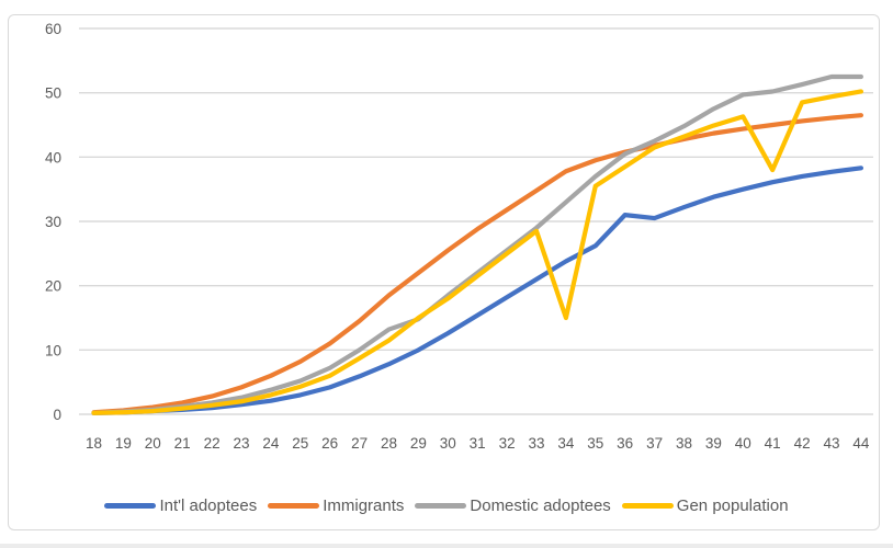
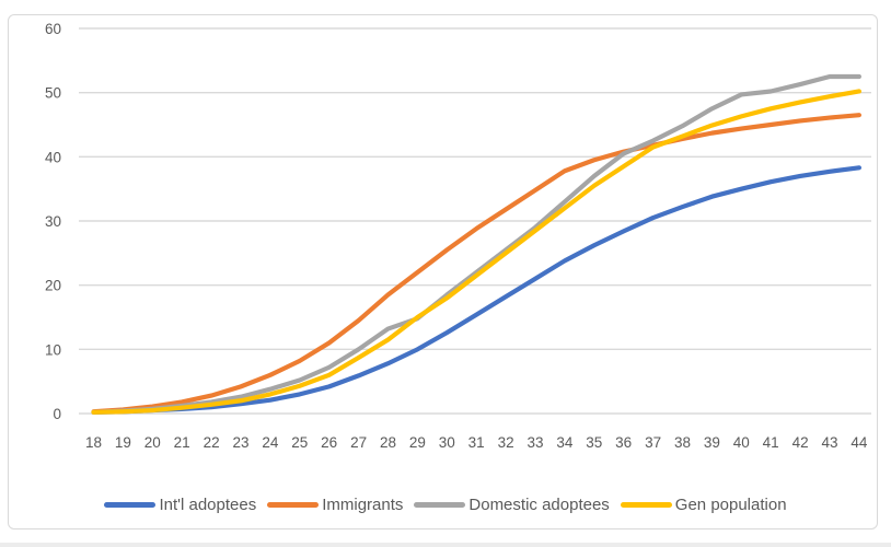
Gen population/34: 15 -> 32
Int'l adoptees/36: 31 -> 28
Gen population/41: 38 -> 48
